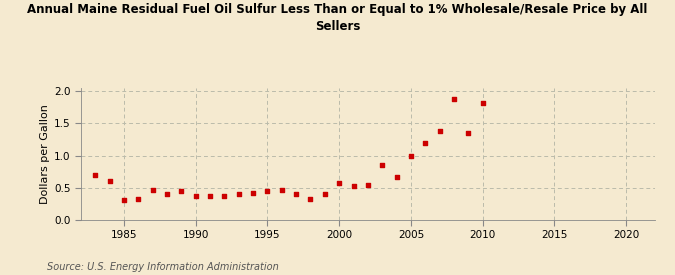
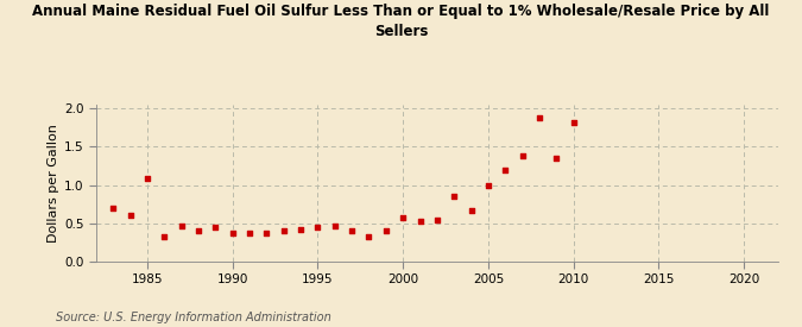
1985: 0.31 -> 1.08
